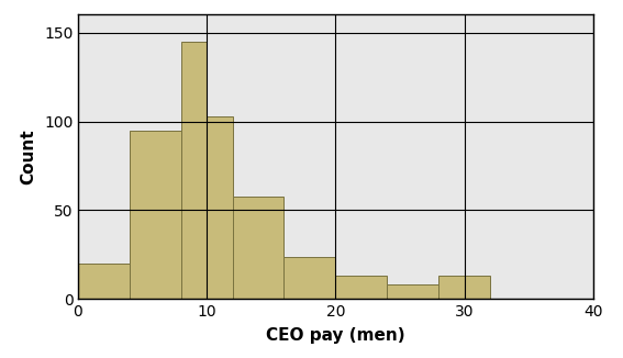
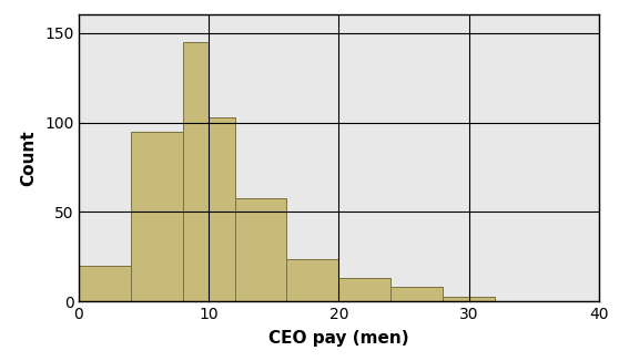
30: 13 -> 3
